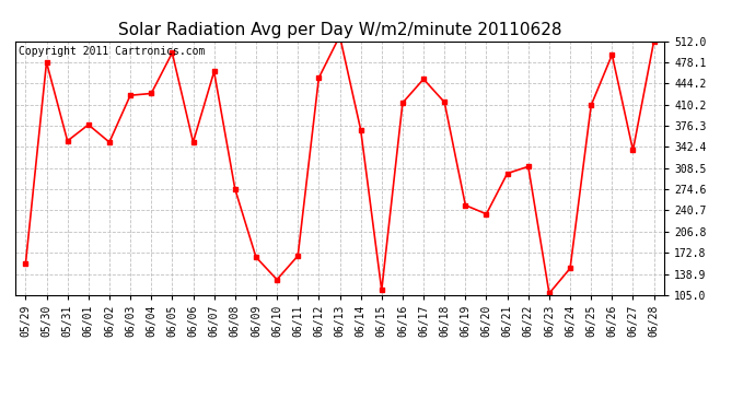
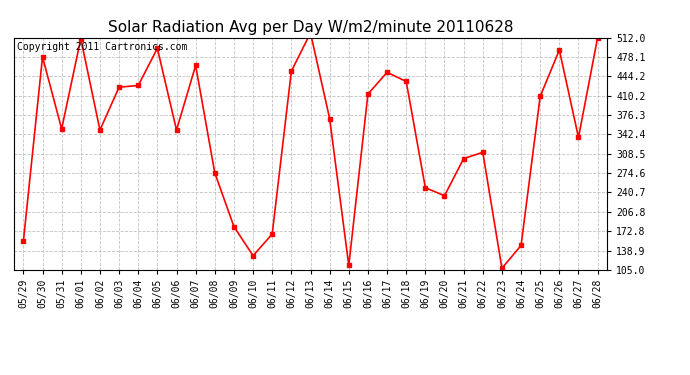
06/01: 378 -> 510
06/09: 166 -> 181
06/18: 414 -> 435
